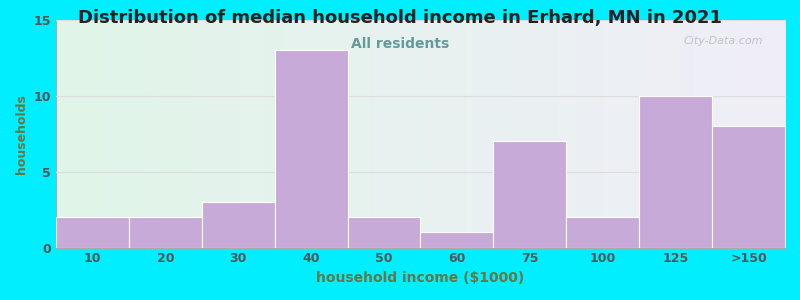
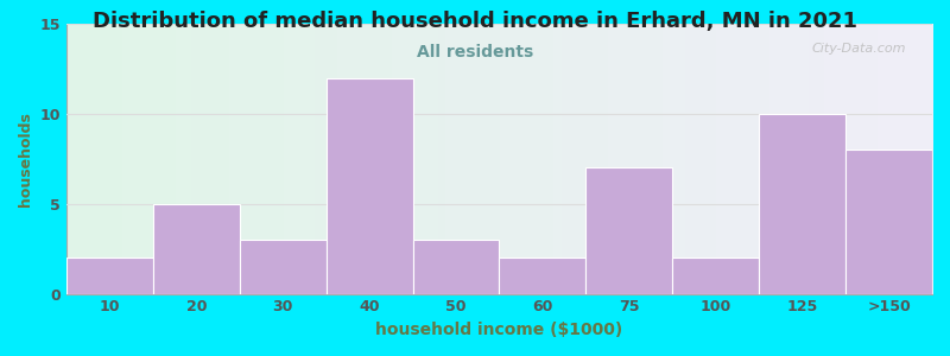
20: 2 -> 5
40: 13 -> 12
50: 2 -> 3
60: 1 -> 2
